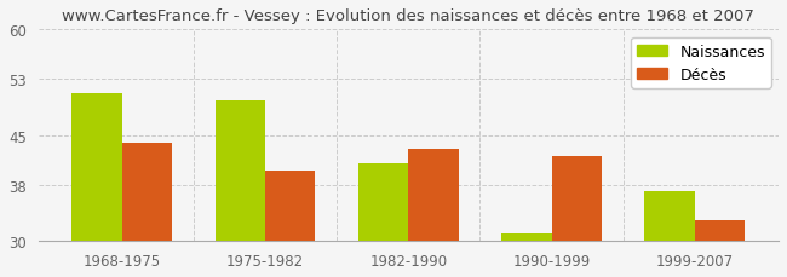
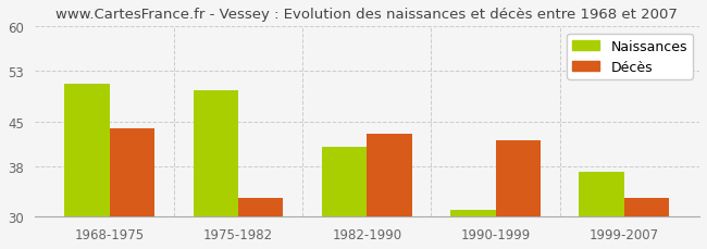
Décès/1975-1982: 40 -> 33
